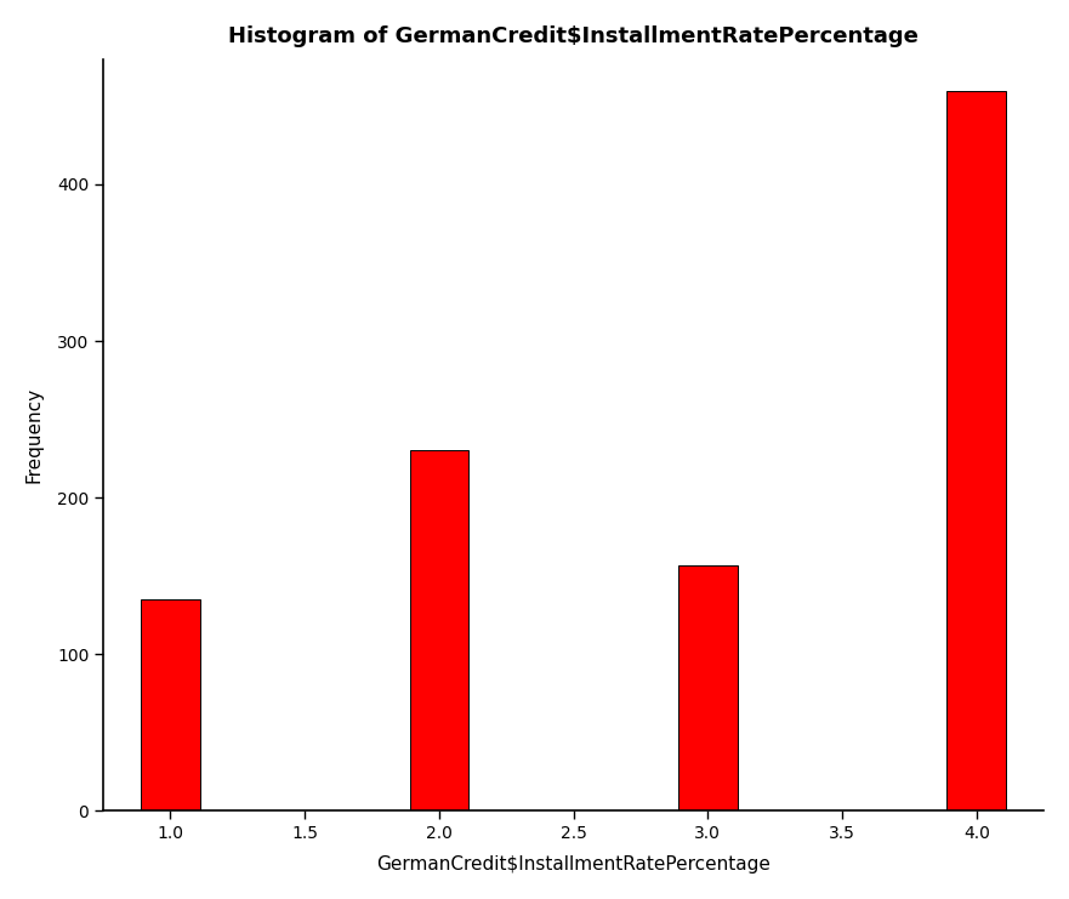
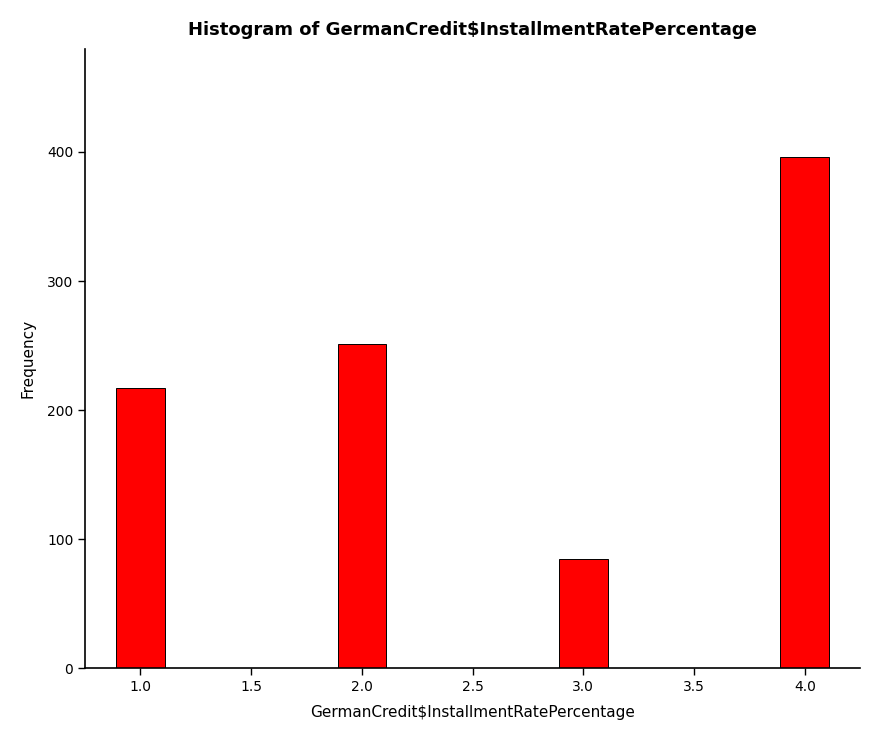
1.0: 135 -> 217
2.0: 230 -> 251
3.0: 157 -> 85
4.0: 460 -> 396
